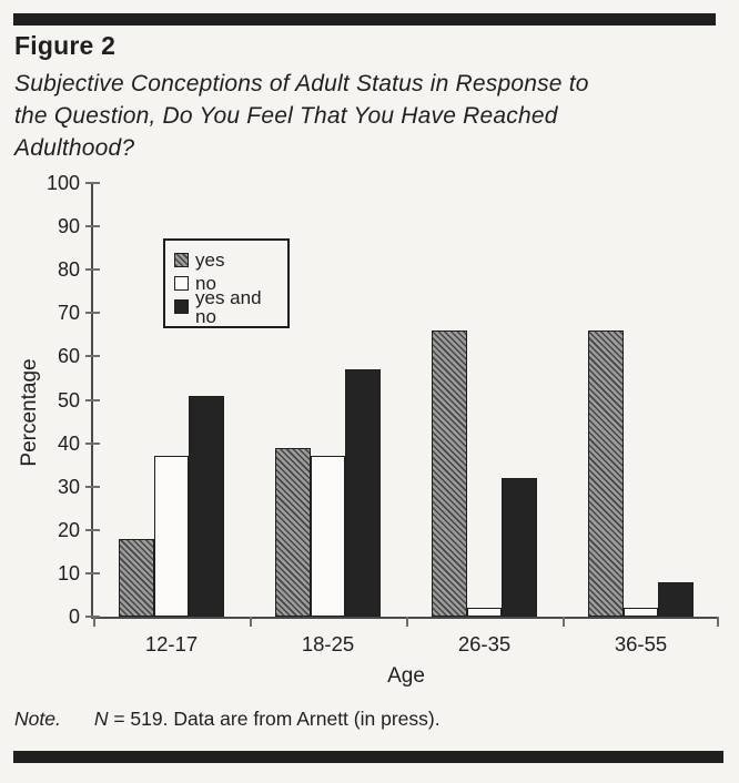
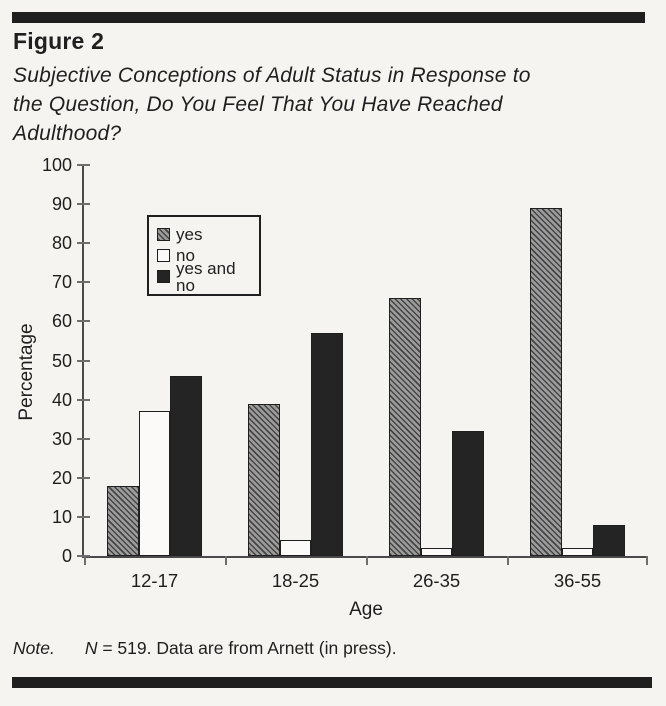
yes and no/12-17: 51 -> 46
no/18-25: 37 -> 4
yes/36-55: 66 -> 89
